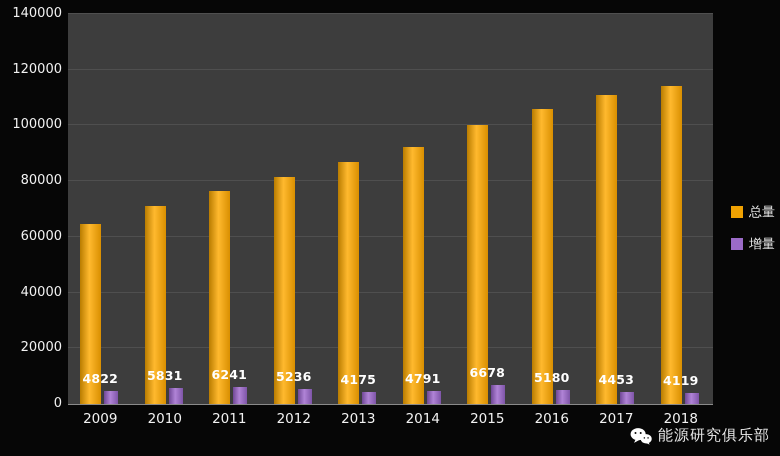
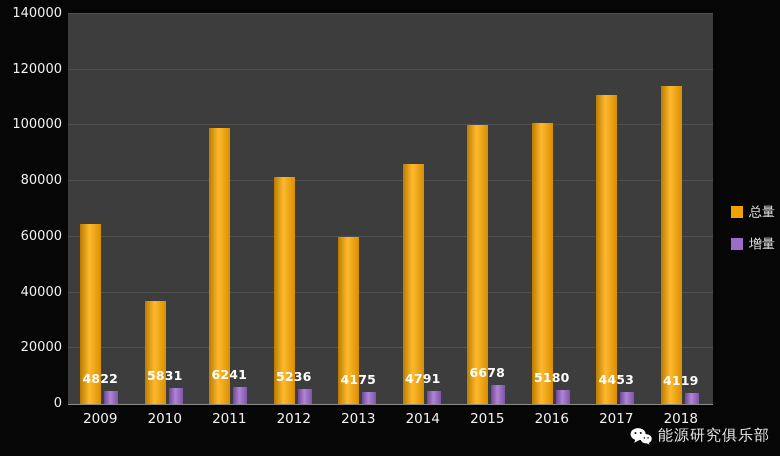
总量/2010: 71000 -> 37000
总量/2011: 76000 -> 99000
总量/2013: 87000 -> 60000
总量/2014: 92000 -> 86000
总量/2016: 106000 -> 101000
